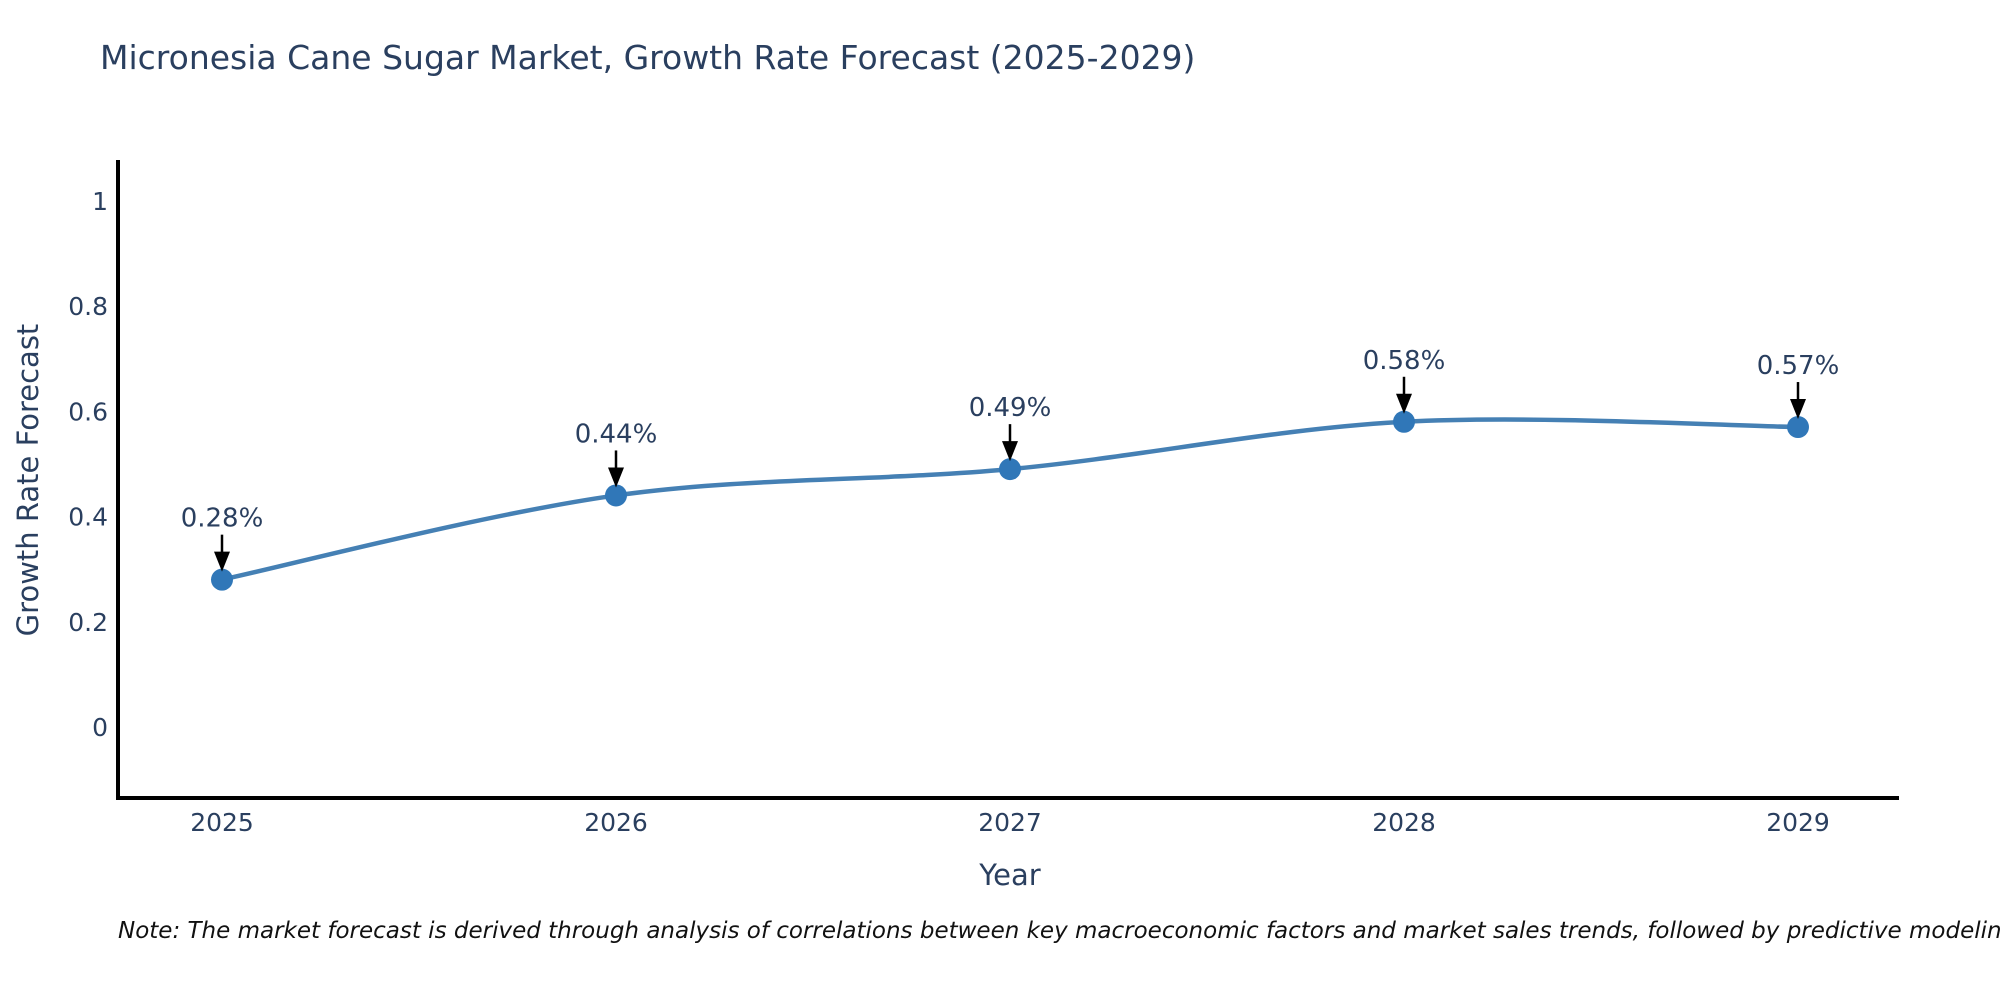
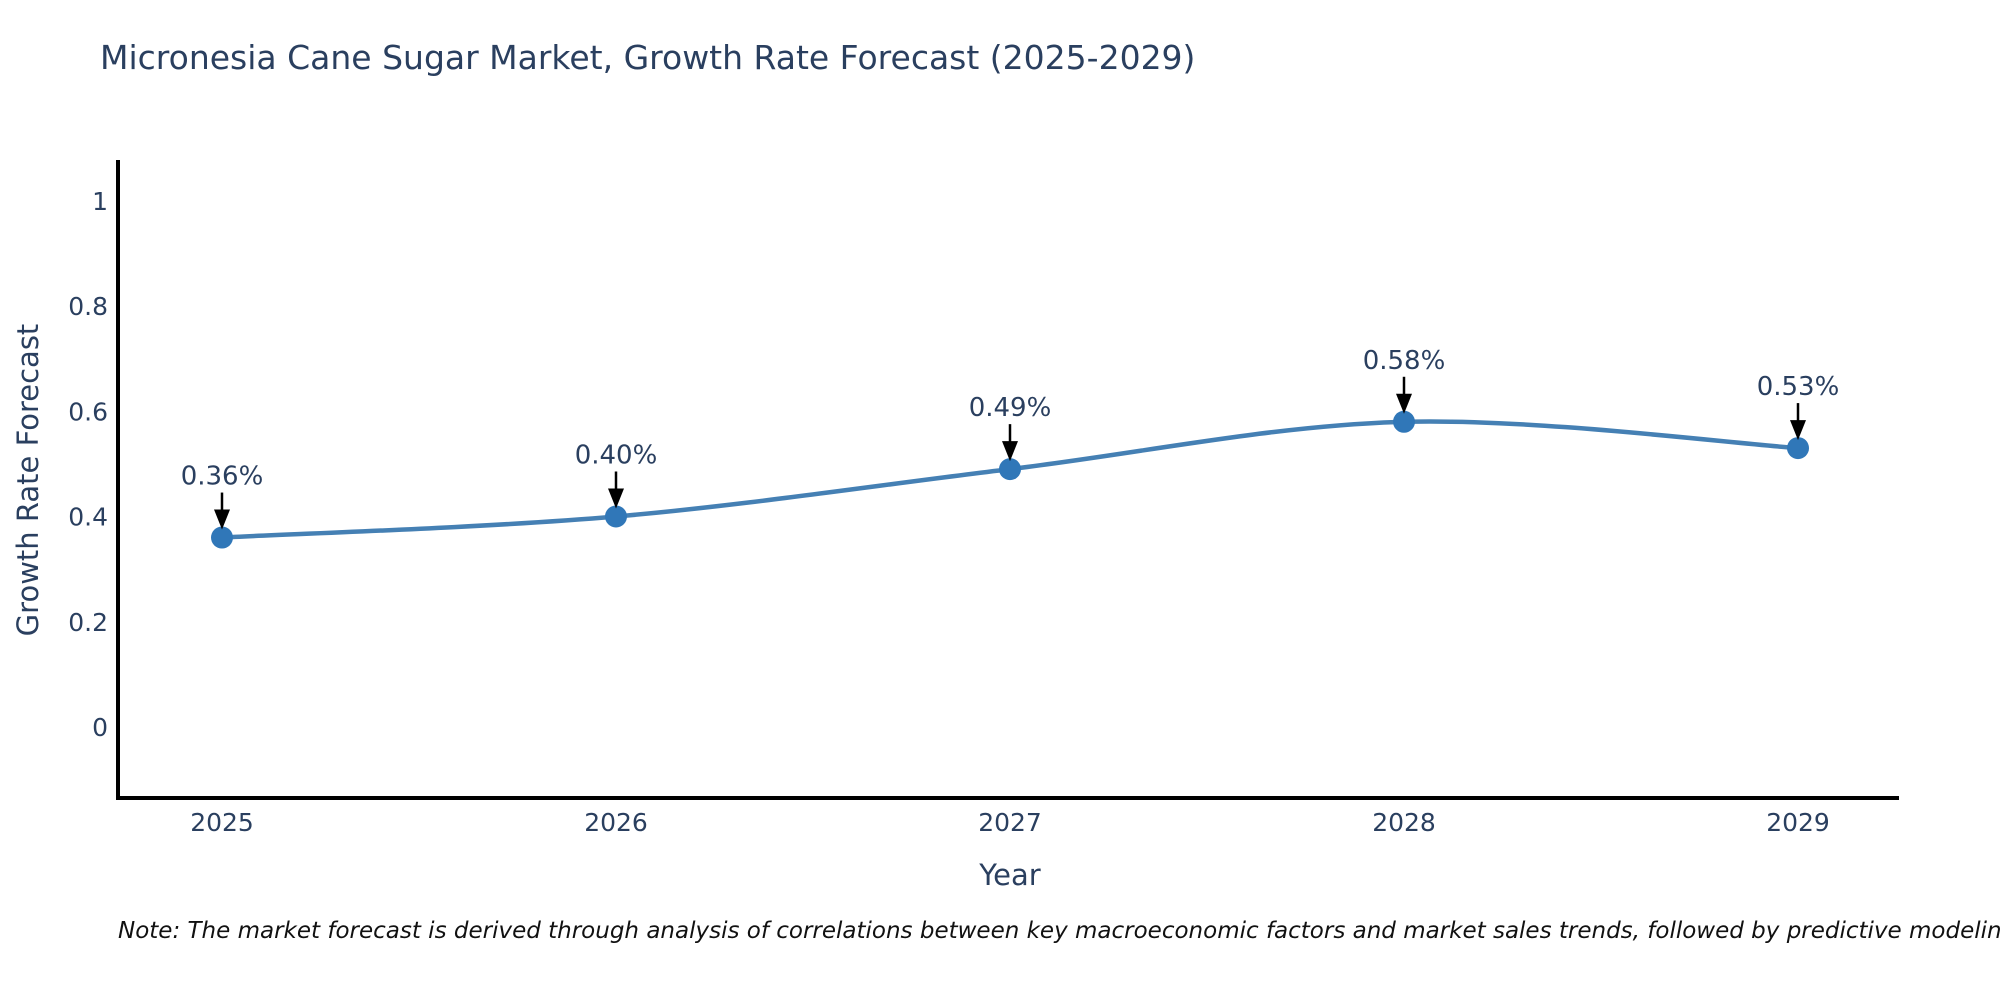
2025: 0.28% -> 0.36%
2026: 0.44% -> 0.40%
2029: 0.57% -> 0.53%
